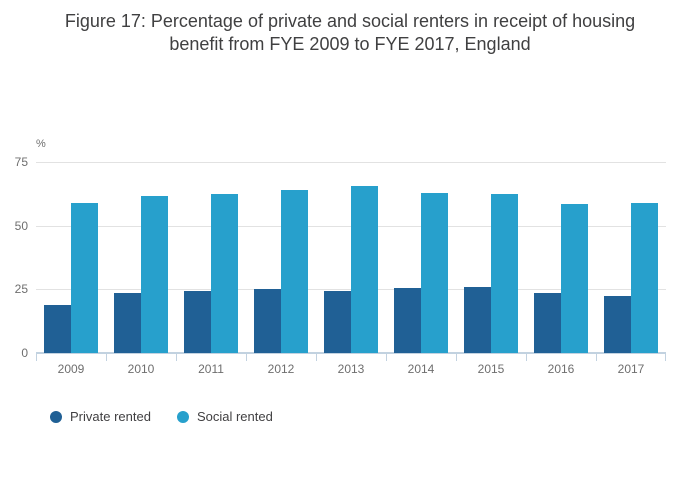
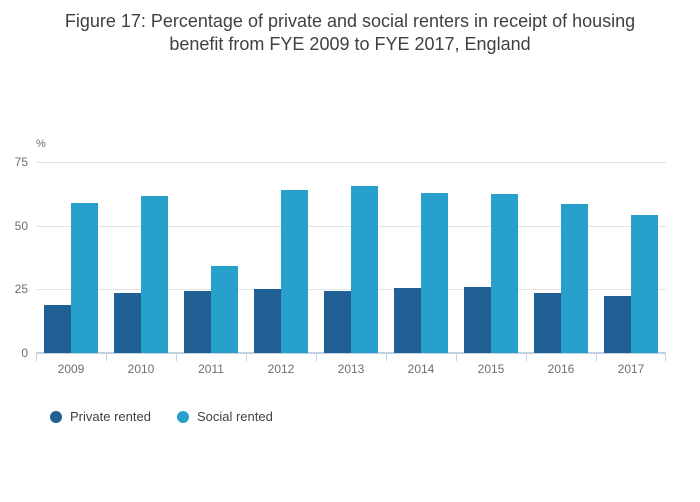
Social rented/2011: 62 -> 34
Social rented/2017: 59 -> 54
